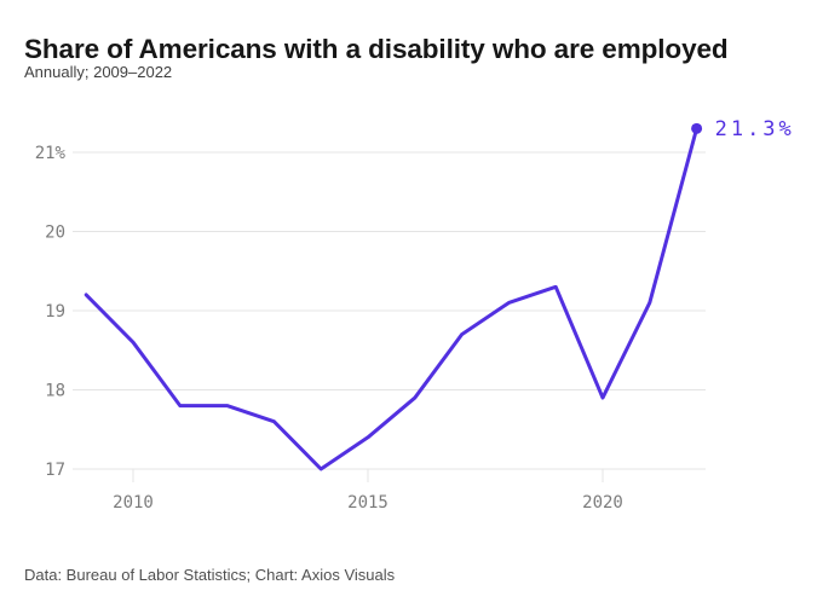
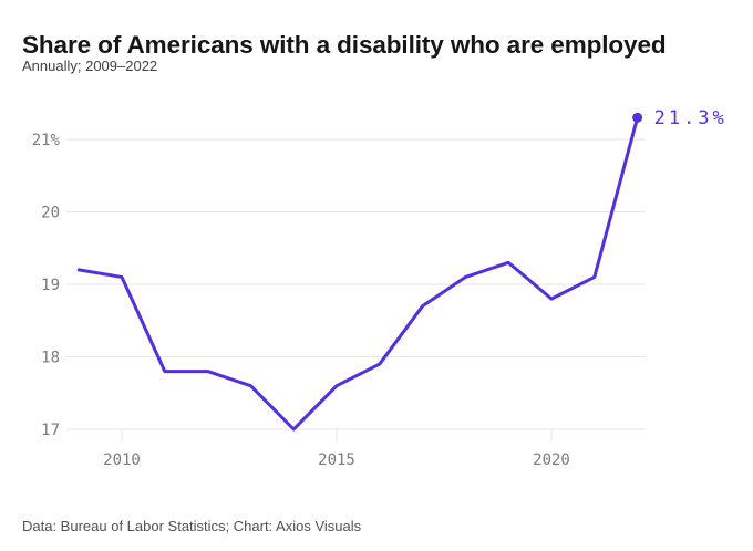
2010: 18.6% -> 19.1%
2015: 17.4% -> 17.6%
2020: 17.9% -> 18.8%
